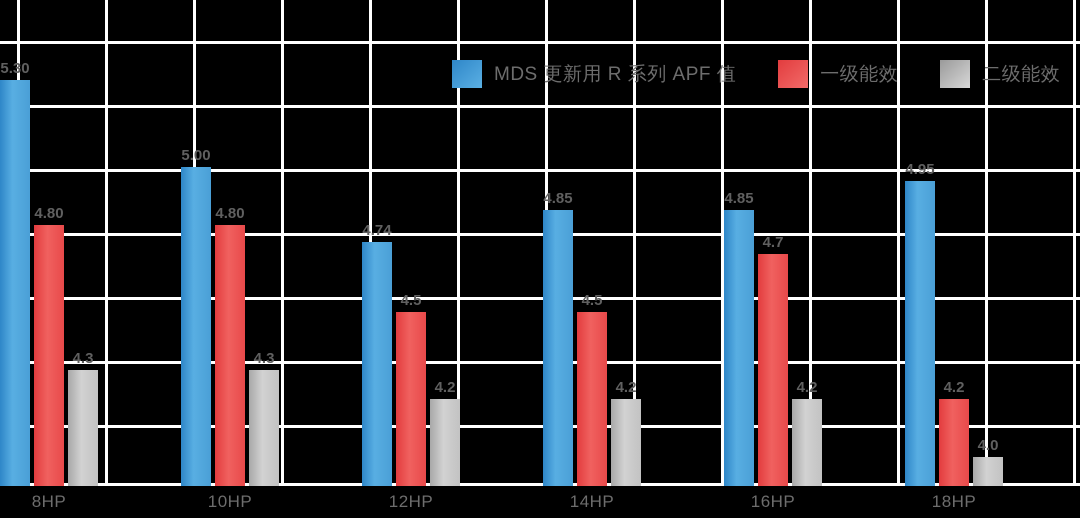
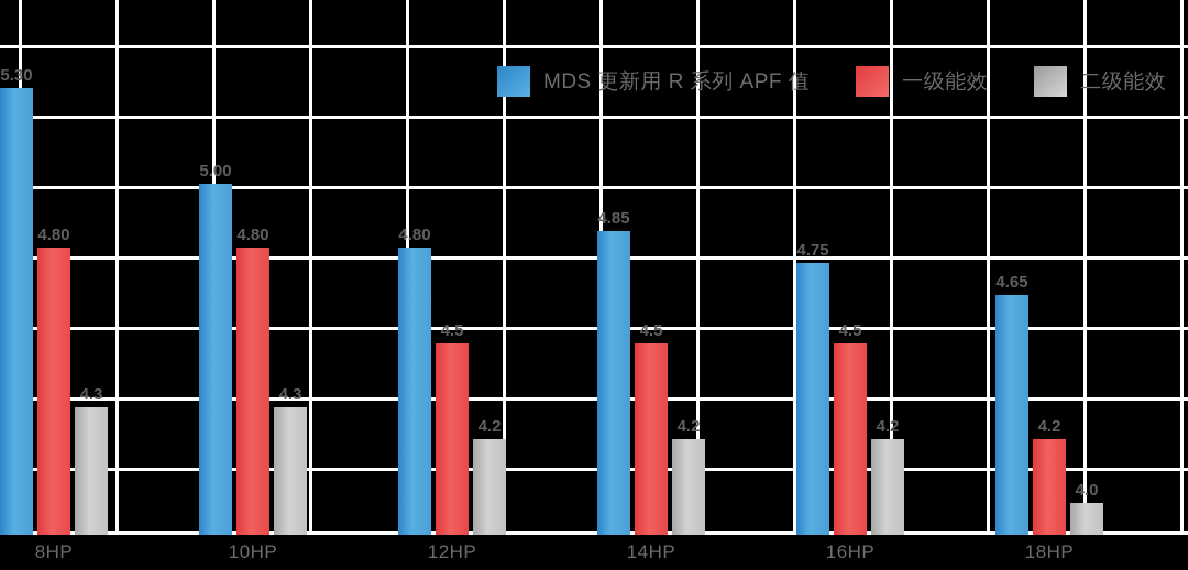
MDS 更新用 R 系列 APF 值/12HP: 4.74 -> 4.80
MDS 更新用 R 系列 APF 值/16HP: 4.85 -> 4.75
一级能效/16HP: 4.7 -> 4.5
MDS 更新用 R 系列 APF 值/18HP: 4.95 -> 4.65
